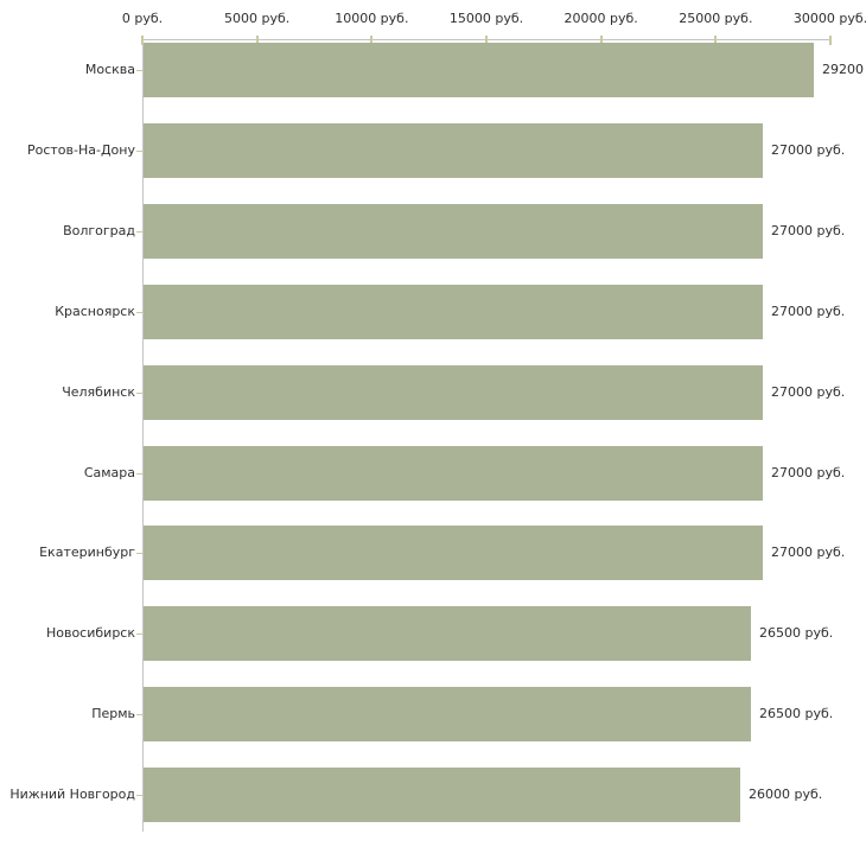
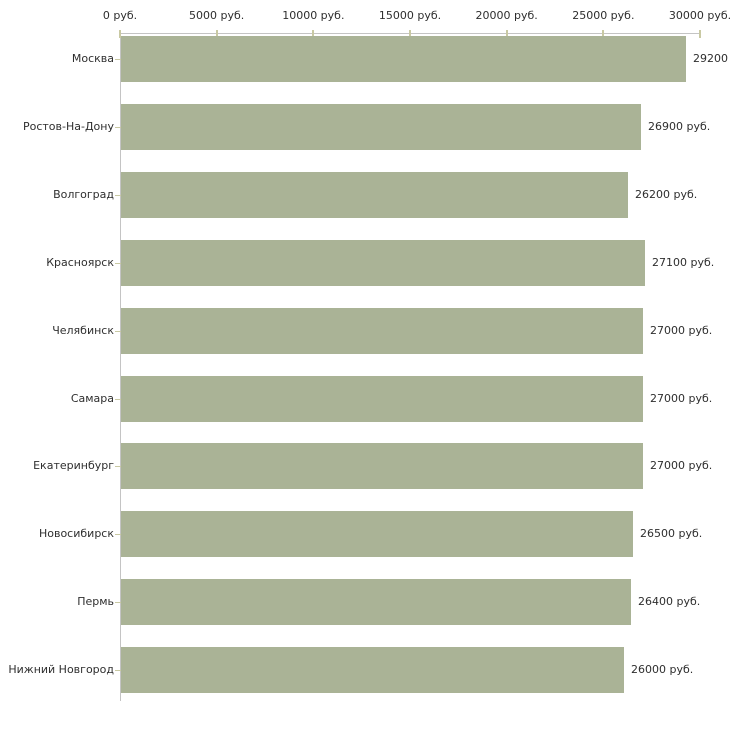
Ростов-На-Дону: 27000 -> 26900
Волгоград: 27000 -> 26200
Красноярск: 27000 -> 27100
Пермь: 26500 -> 26400
